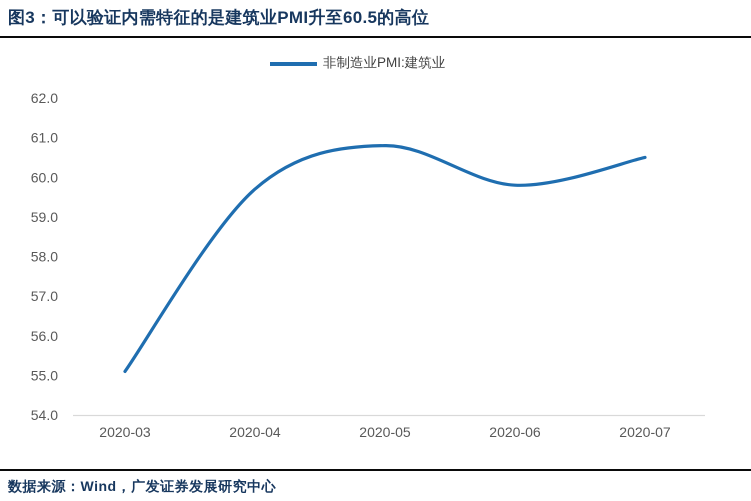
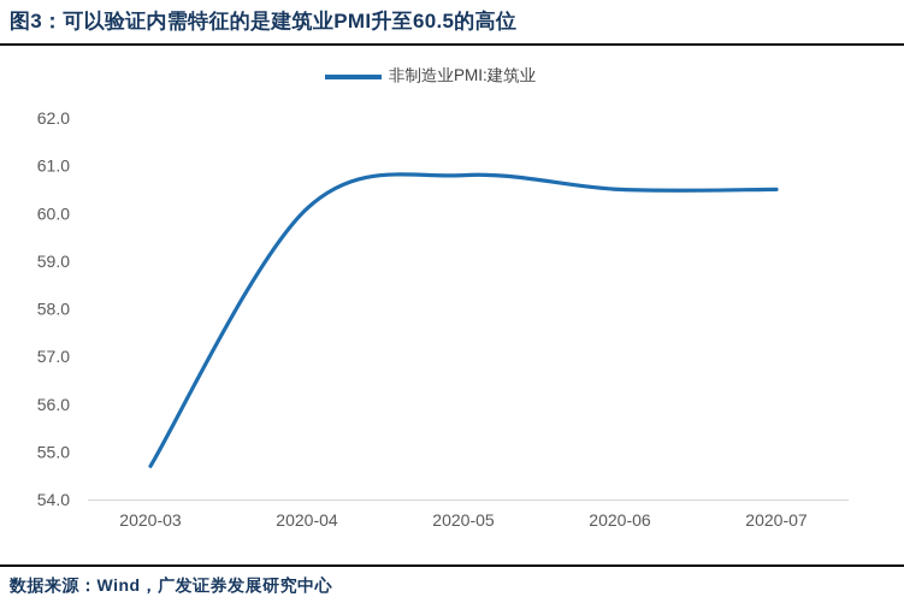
2020-03: 55.1 -> 54.7
2020-04: 59.7 -> 60.1
2020-06: 59.8 -> 60.5
